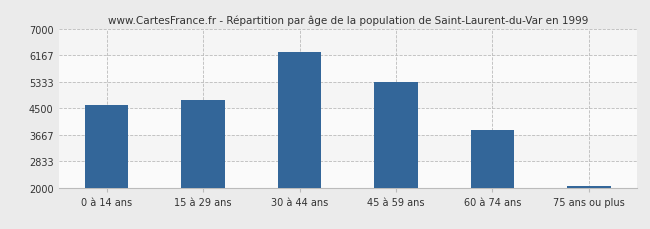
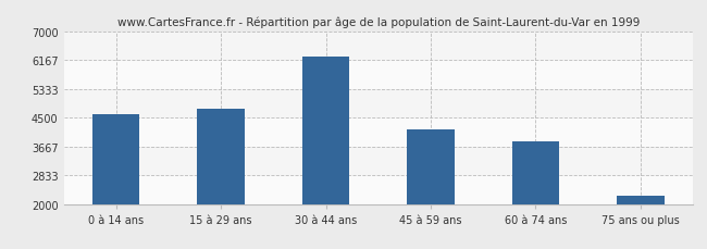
45 à 59 ans: 5330 -> 4150
75 ans ou plus: 2060 -> 2250
